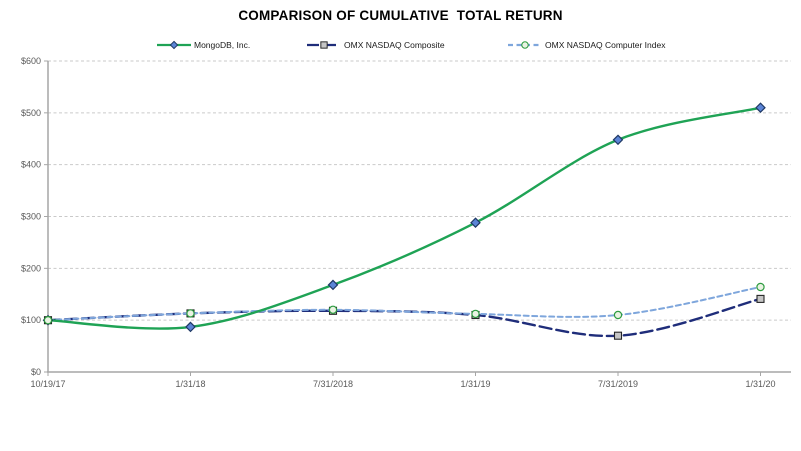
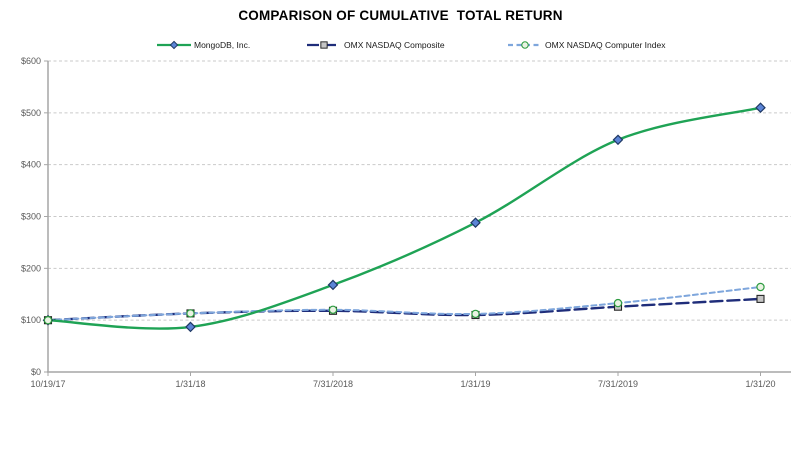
OMX NASDAQ Composite/7/31/2019: $70 -> $130
OMX NASDAQ Computer Index/7/31/2019: $110 -> $130
